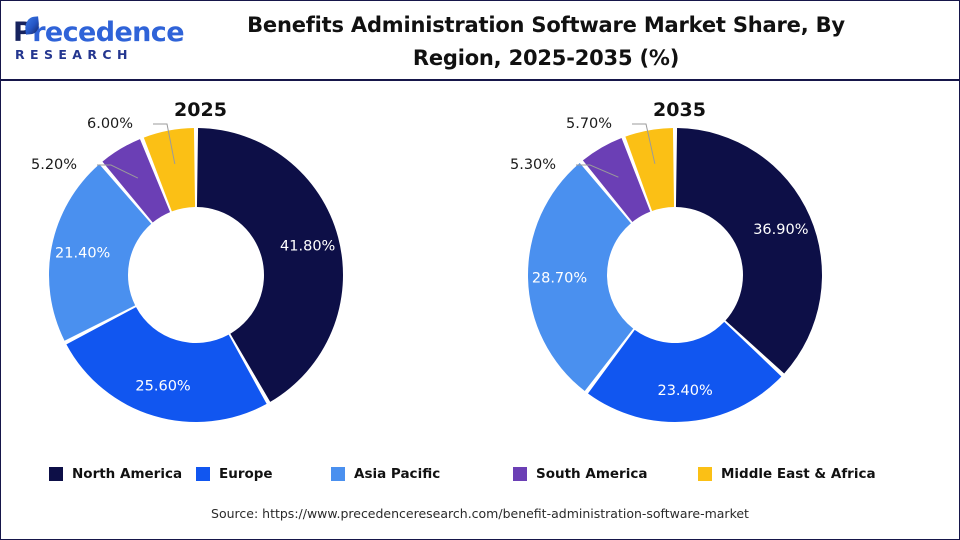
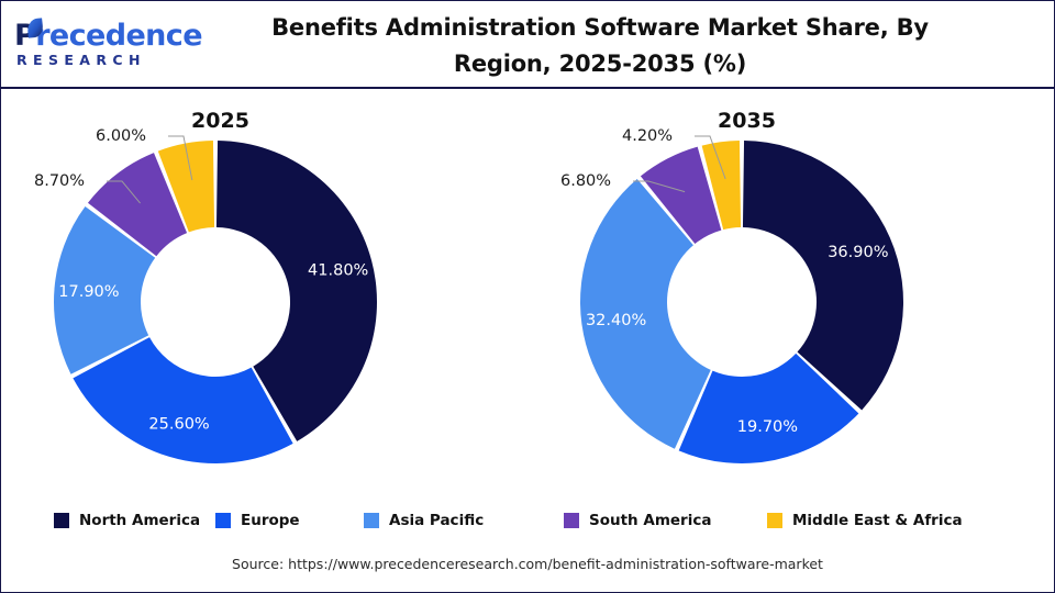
2025/Asia Pacific: 21.40% -> 17.90%
2025/South America: 5.20% -> 8.70%
2035/Europe: 23.40% -> 19.70%
2035/Asia Pacific: 28.70% -> 32.40%
2035/South America: 5.30% -> 6.80%
2035/Middle East & Africa: 5.70% -> 4.20%
